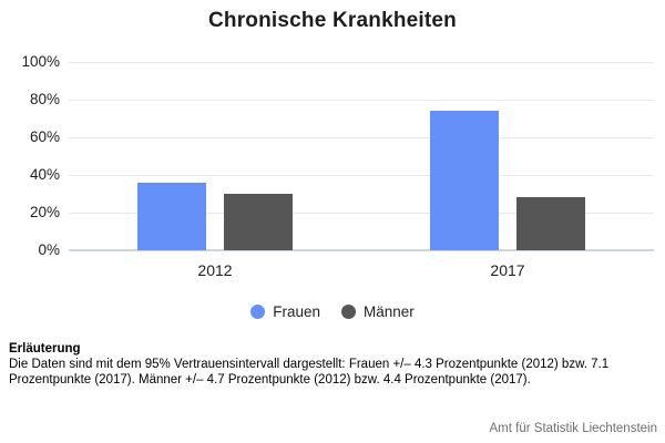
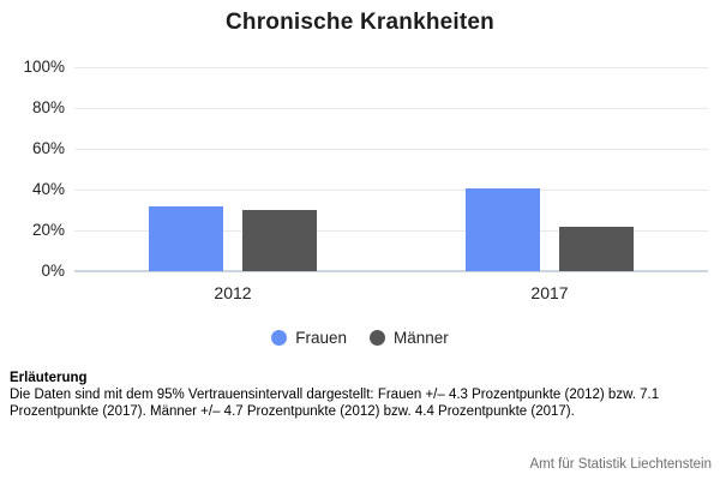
Frauen/2012: 36% -> 32%
Frauen/2017: 74% -> 40%
Männer/2017: 28% -> 22%
